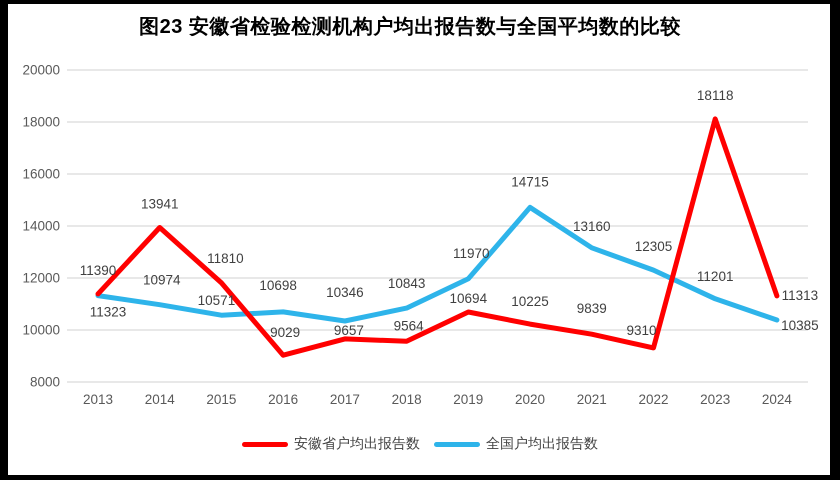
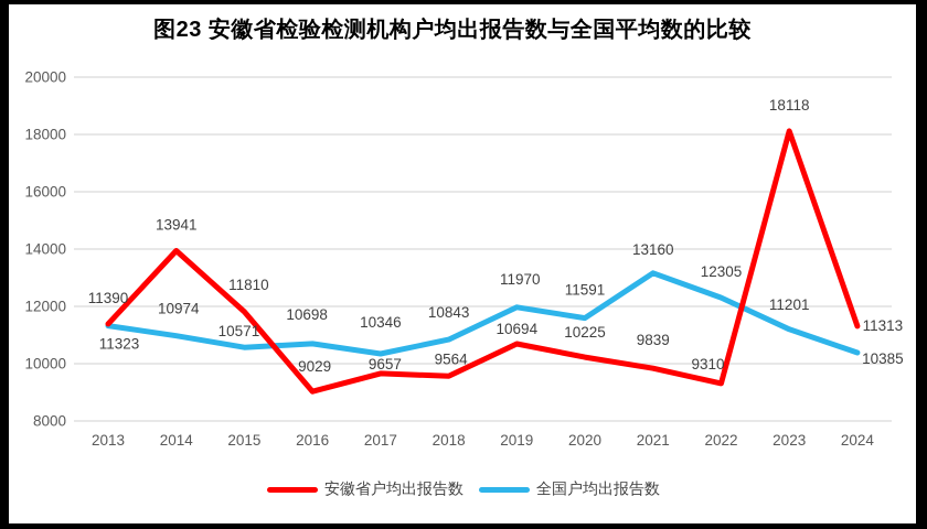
全国户均出报告数/2020: 14715 -> 11591
